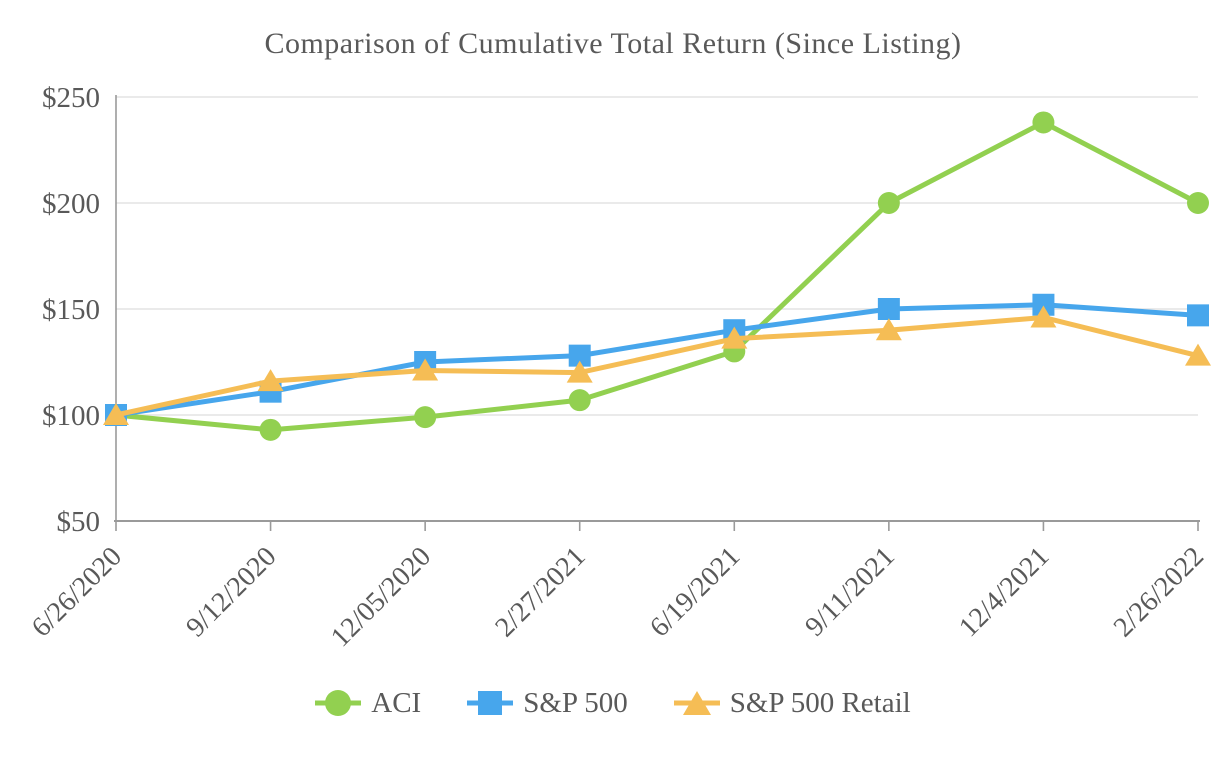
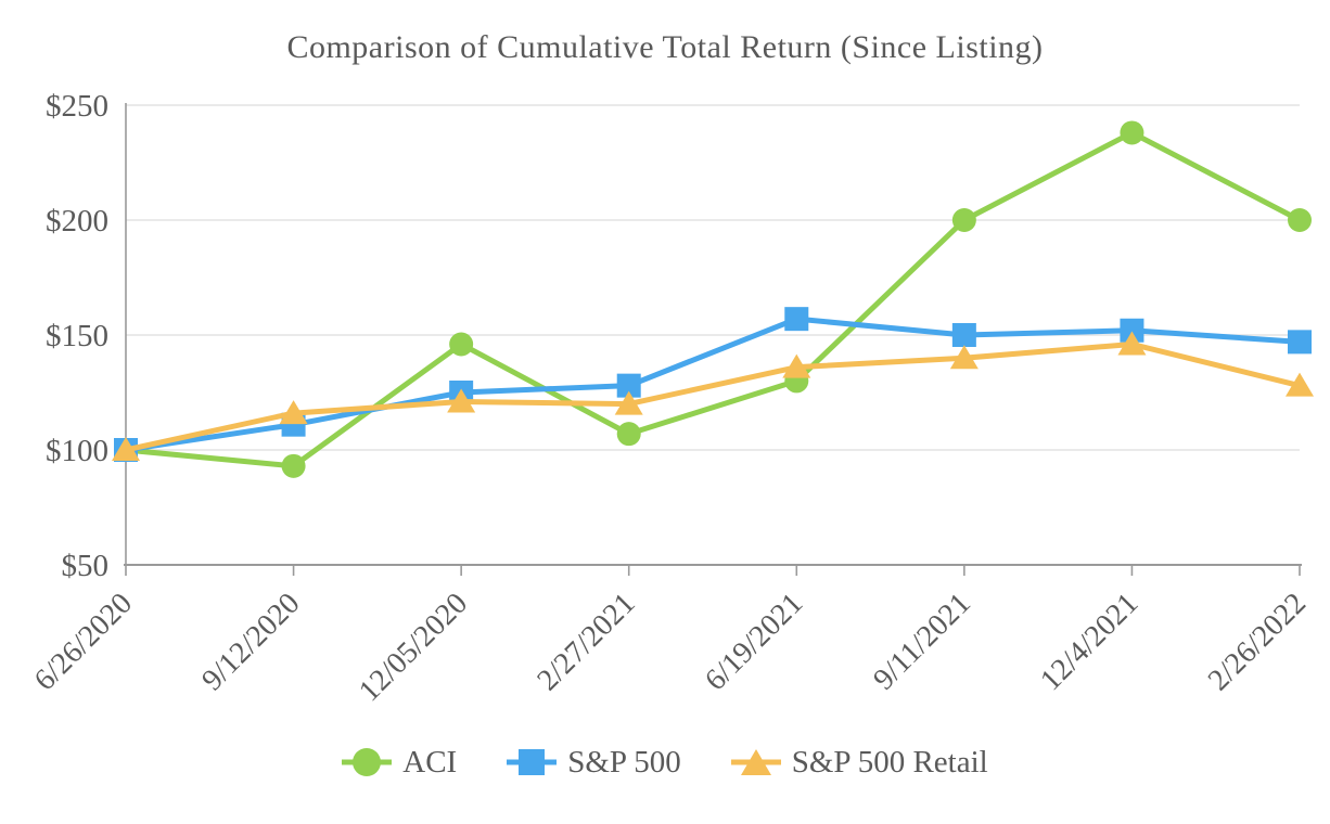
ACI/12/05/2020: $99 -> $146
S&P 500/6/19/2021: $140 -> $157
